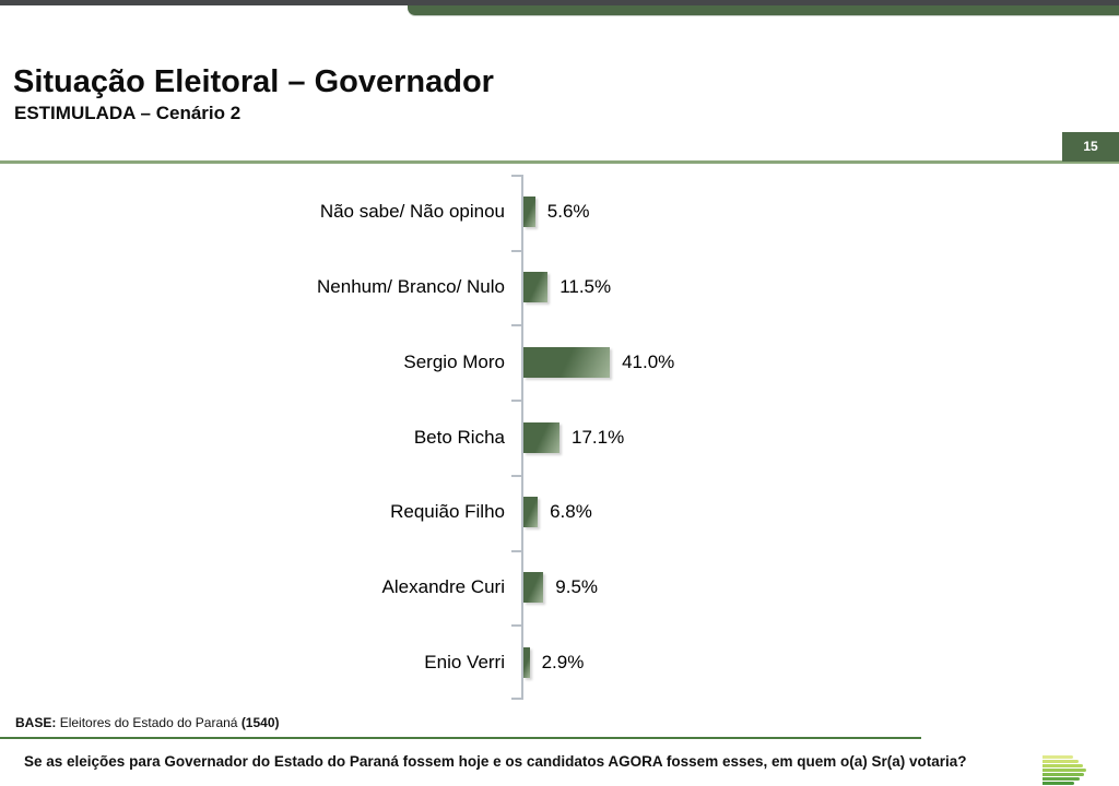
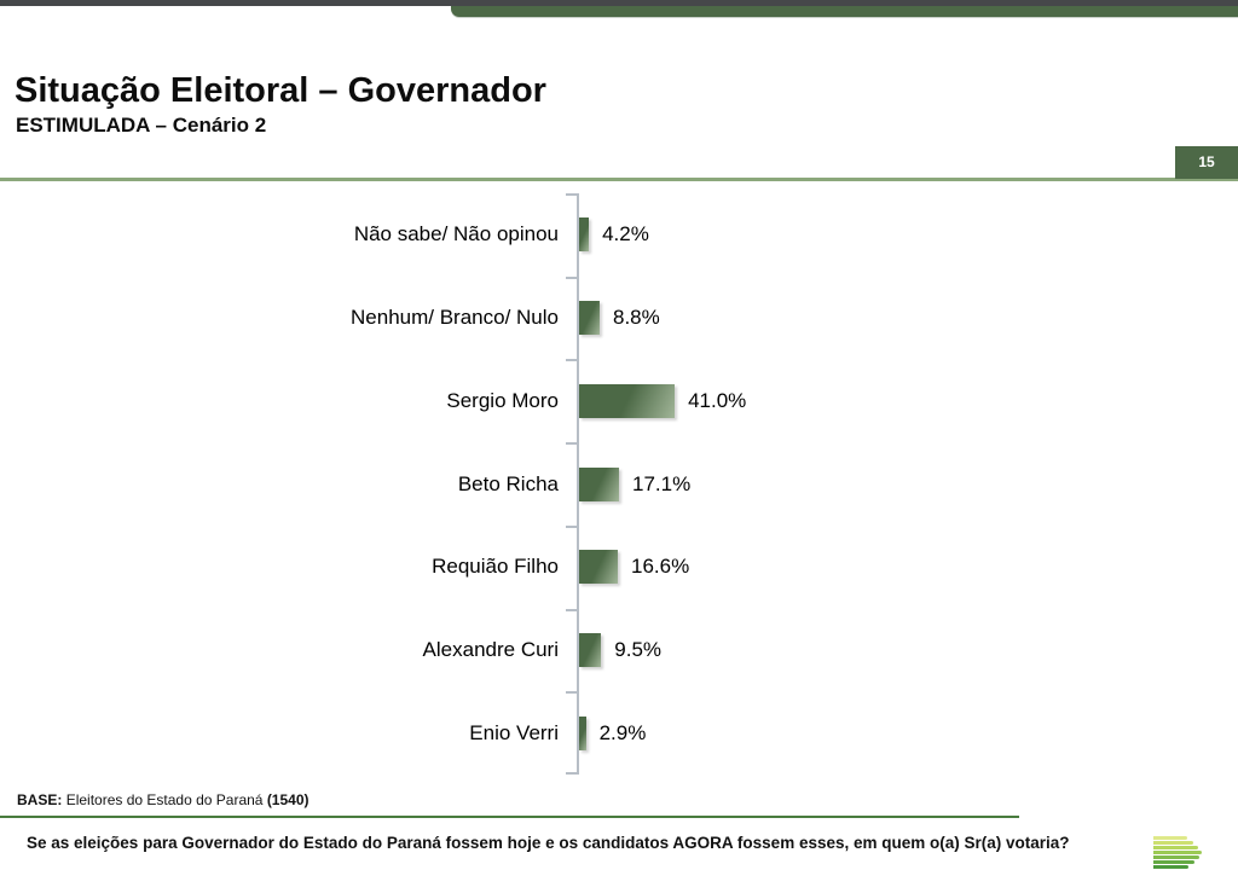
Não sabe/ Não opinou: 5.6% -> 4.2%
Nenhum/ Branco/ Nulo: 11.5% -> 8.8%
Requião Filho: 6.8% -> 16.6%
